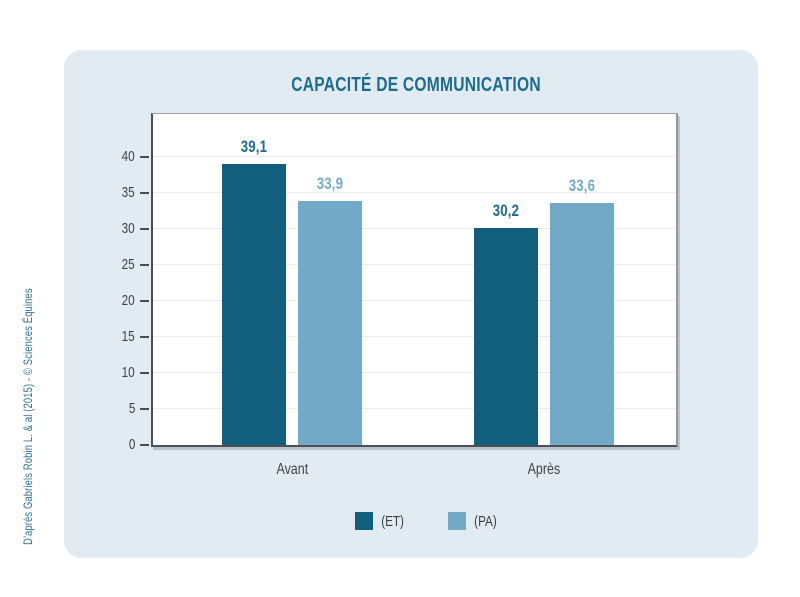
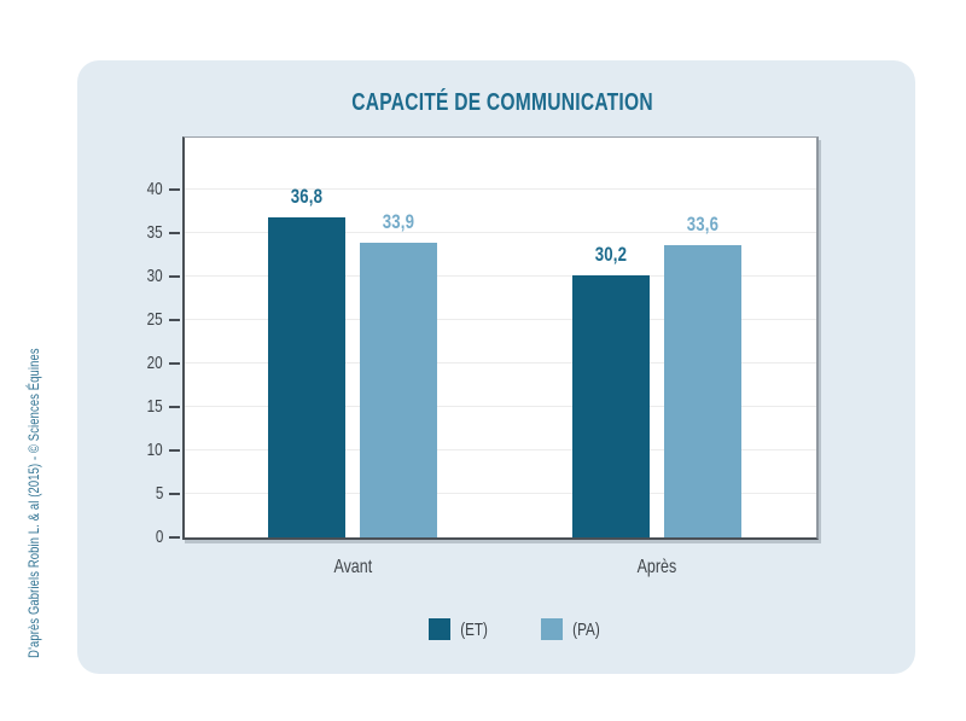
(ET)/Avant: 39,1 -> 36,8
